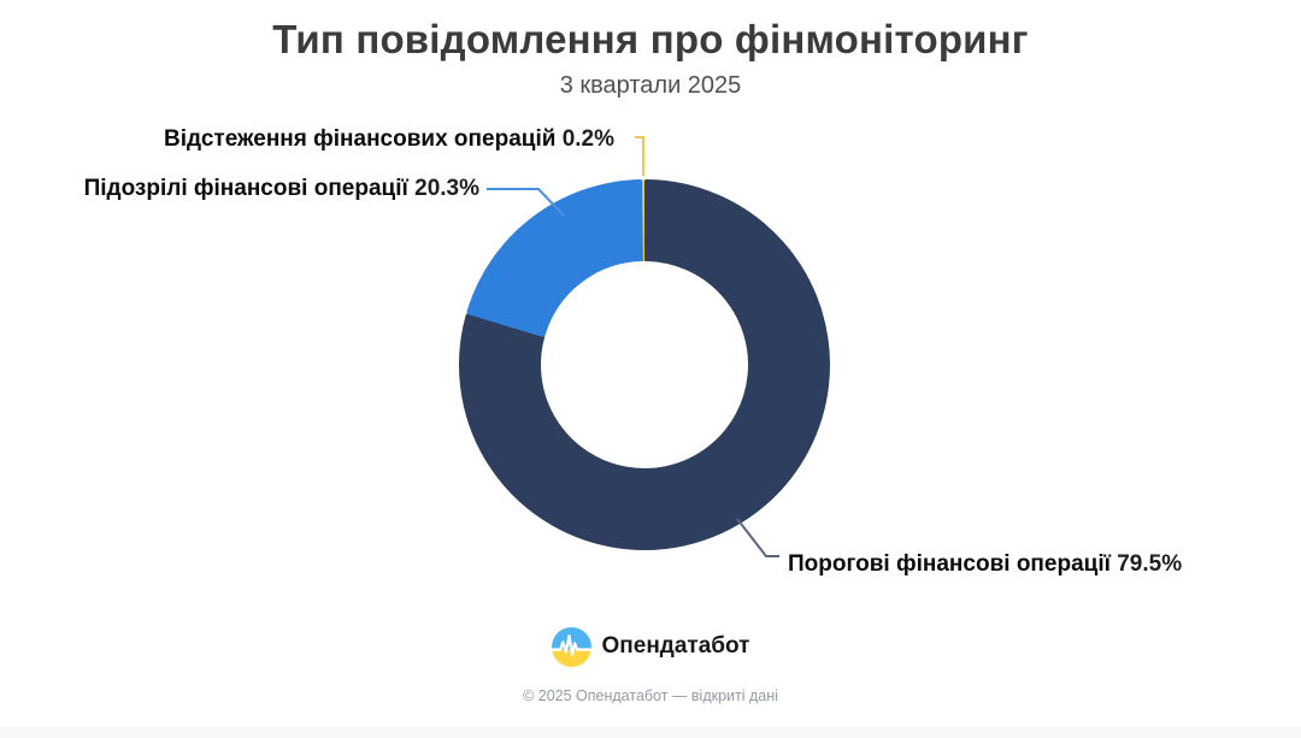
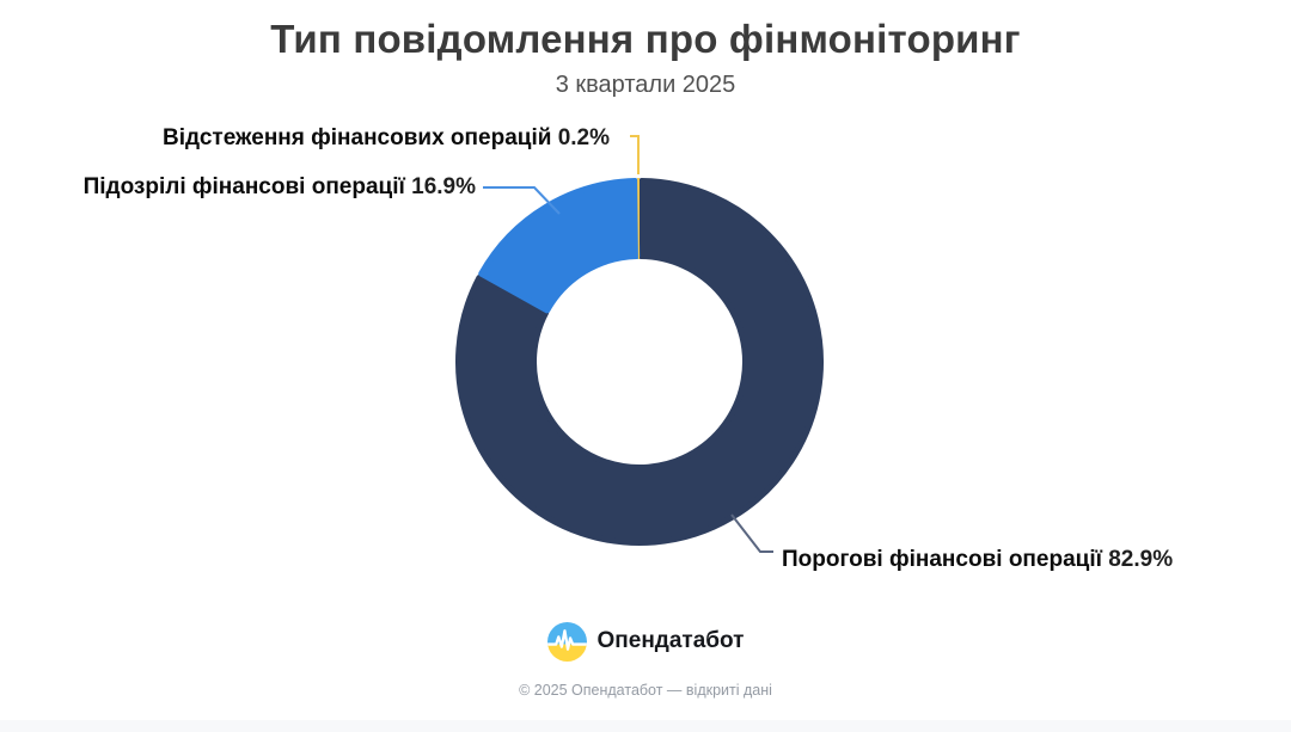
Порогові фінансові операції: 79.5% -> 82.9%
Підозрілі фінансові операції: 20.3% -> 16.9%
